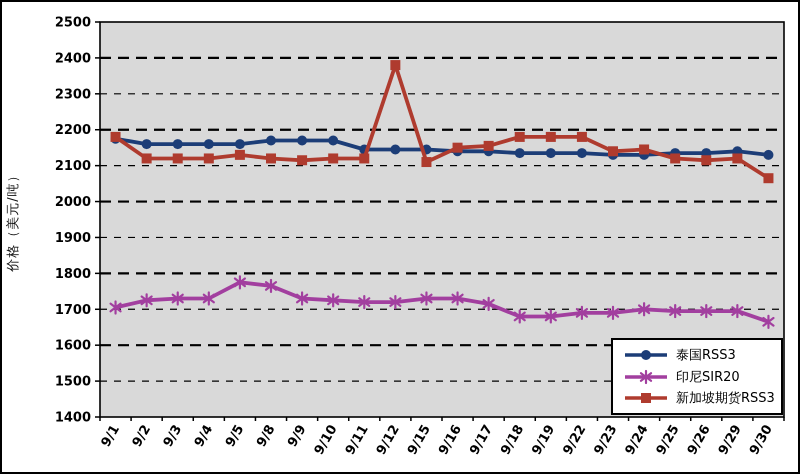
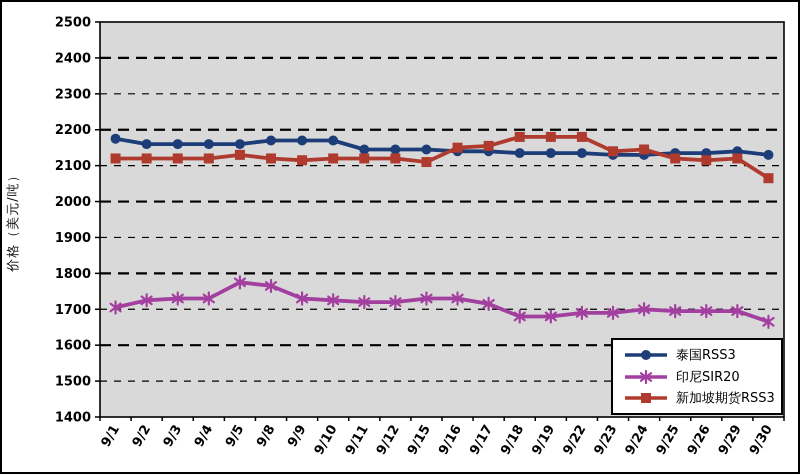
新加坡期货RSS3/9/1: 2180 -> 2120
新加坡期货RSS3/9/12: 2380 -> 2120
